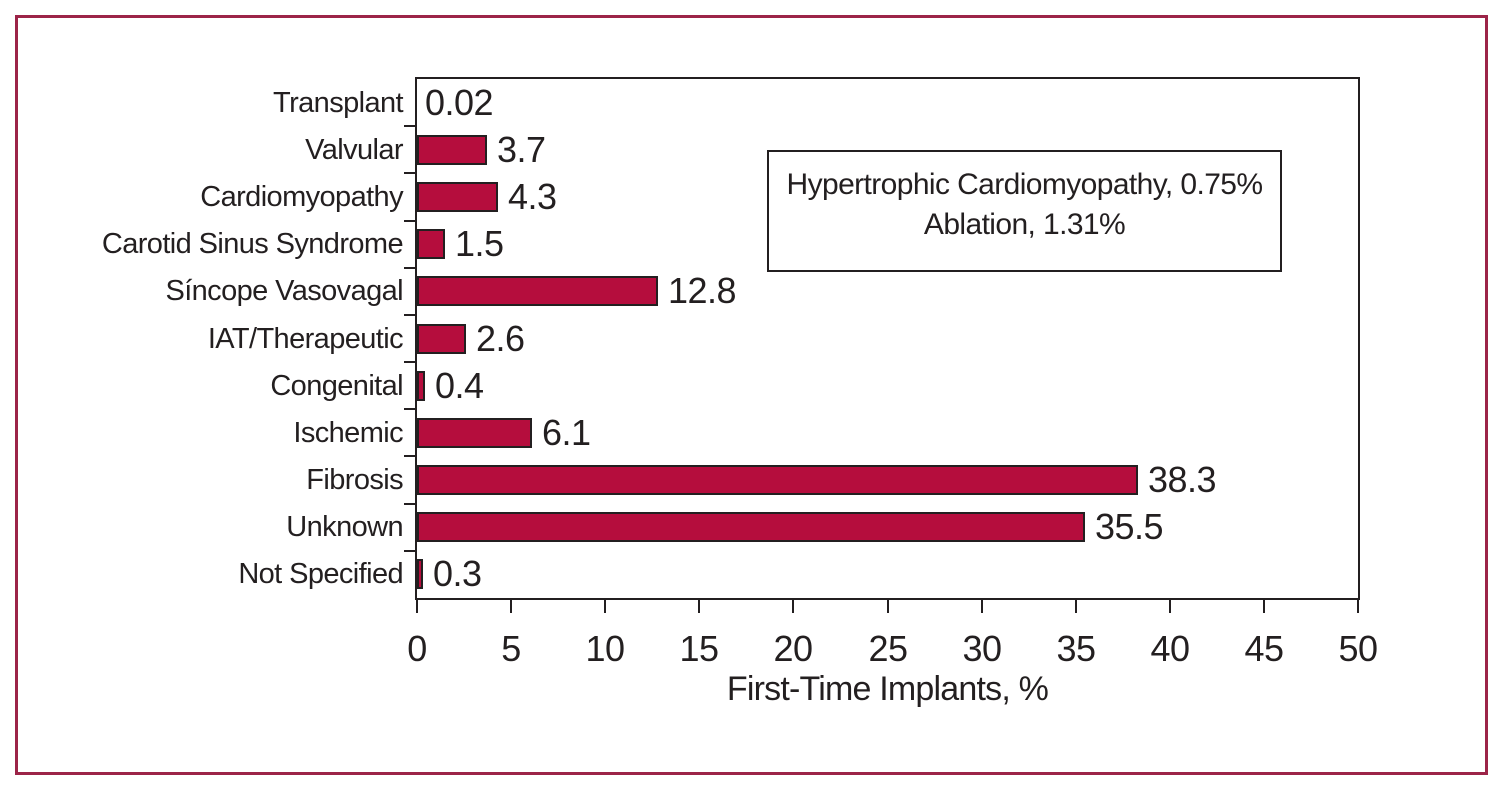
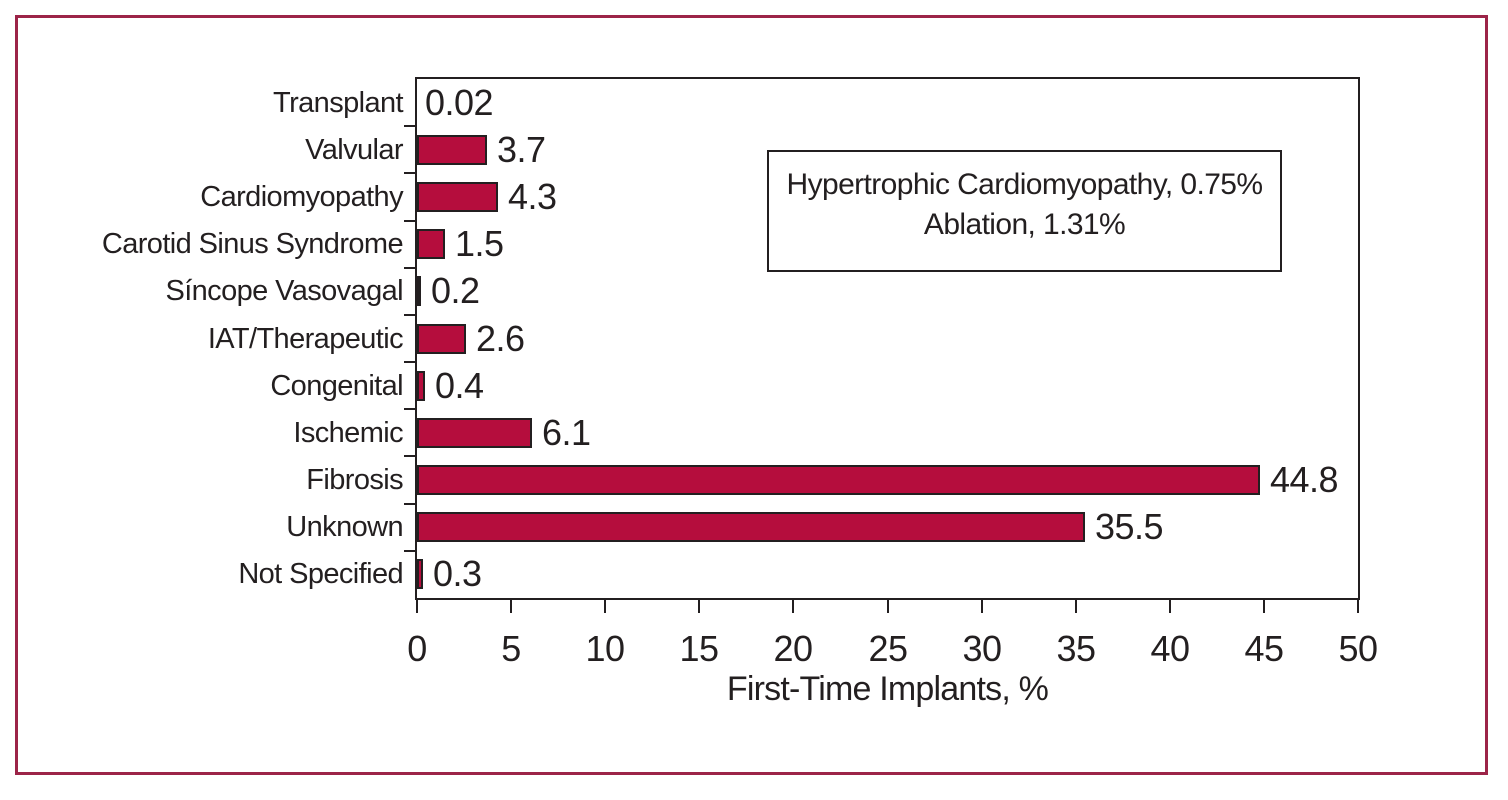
Síncope Vasovagal: 12.8 -> 0.2
Fibrosis: 38.3 -> 44.8
